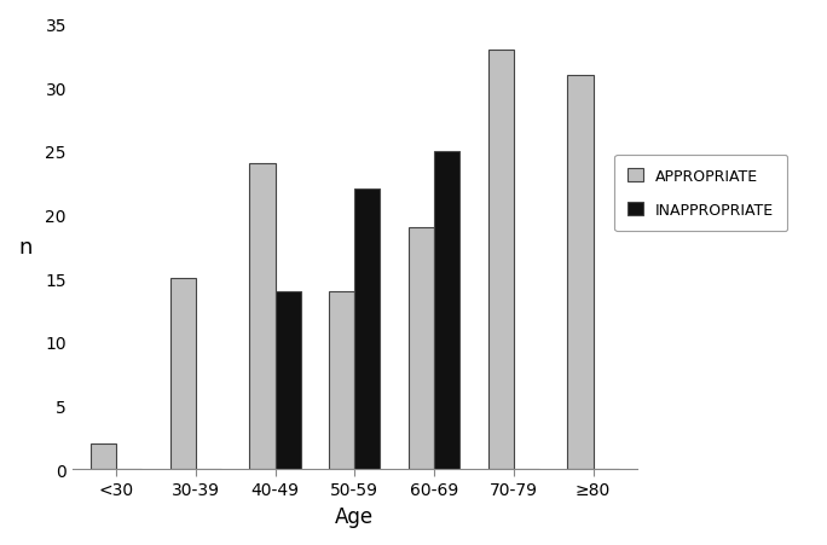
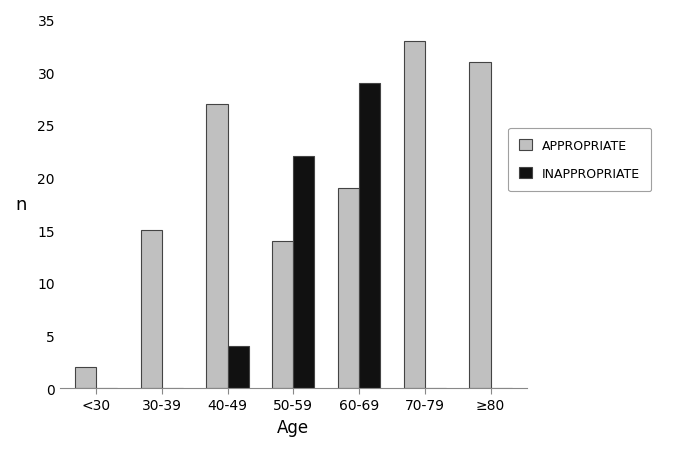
APPROPRIATE/40-49: 24 -> 27
INAPPROPRIATE/40-49: 14 -> 4
INAPPROPRIATE/60-69: 25 -> 29
